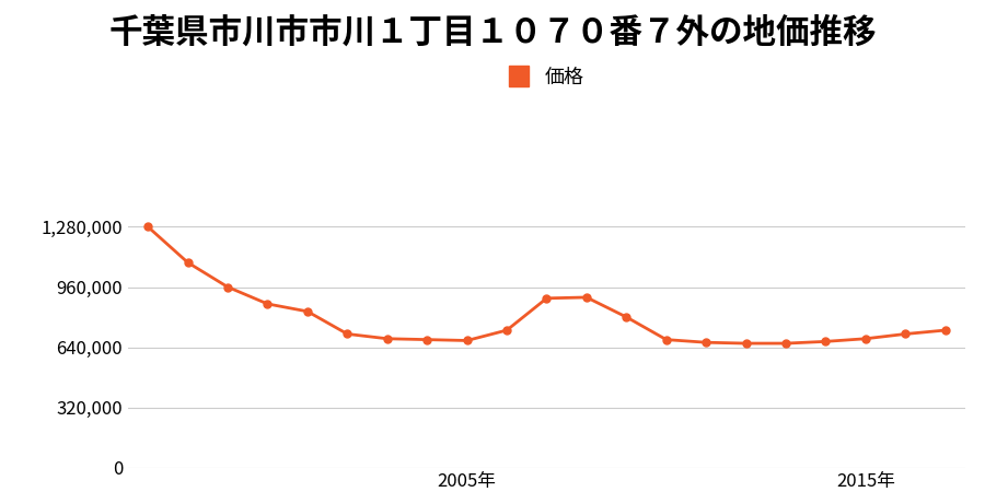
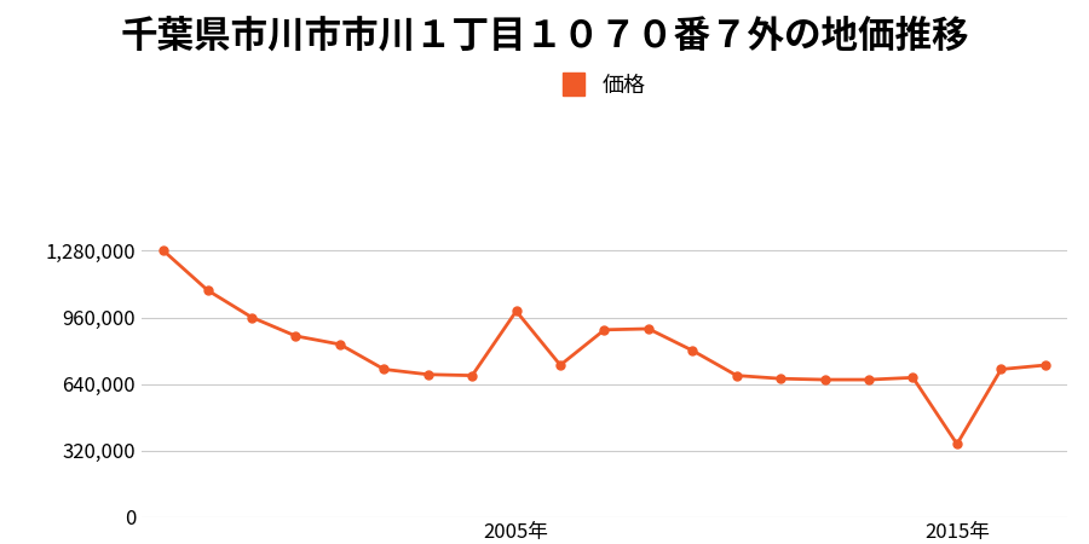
2005年: 680,000 -> 990,000
2015年: 680,000 -> 350,000
